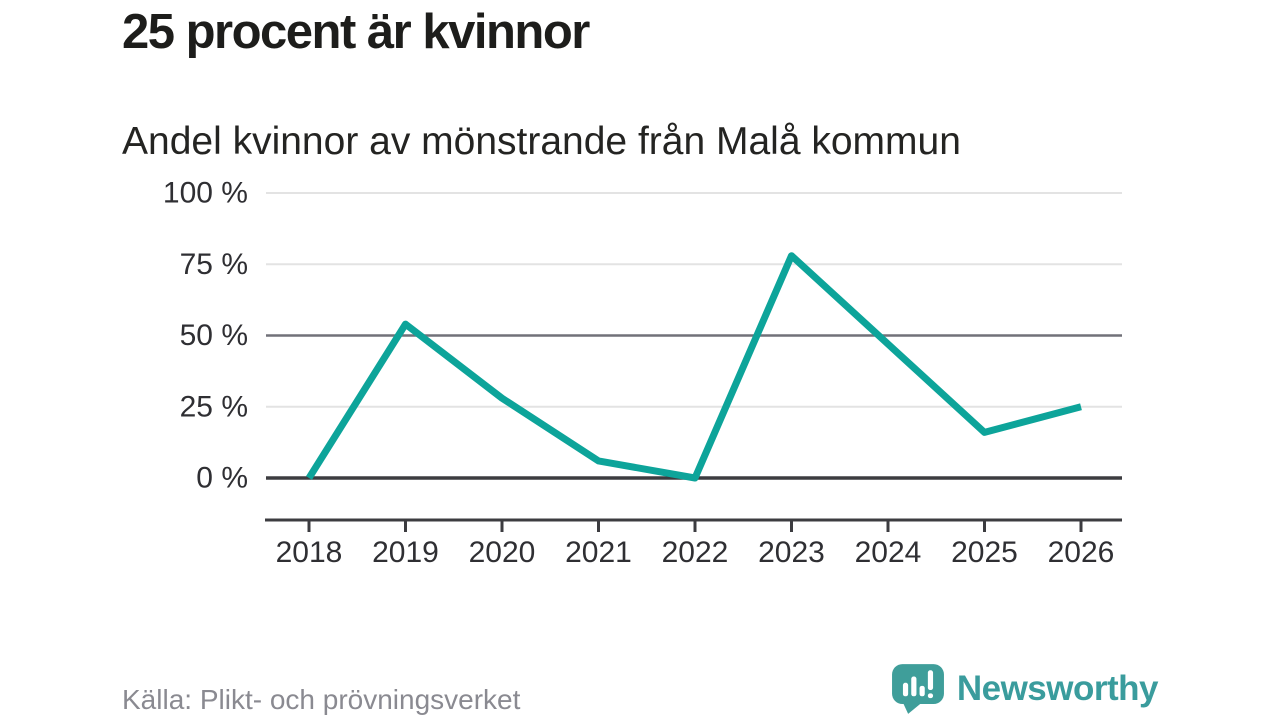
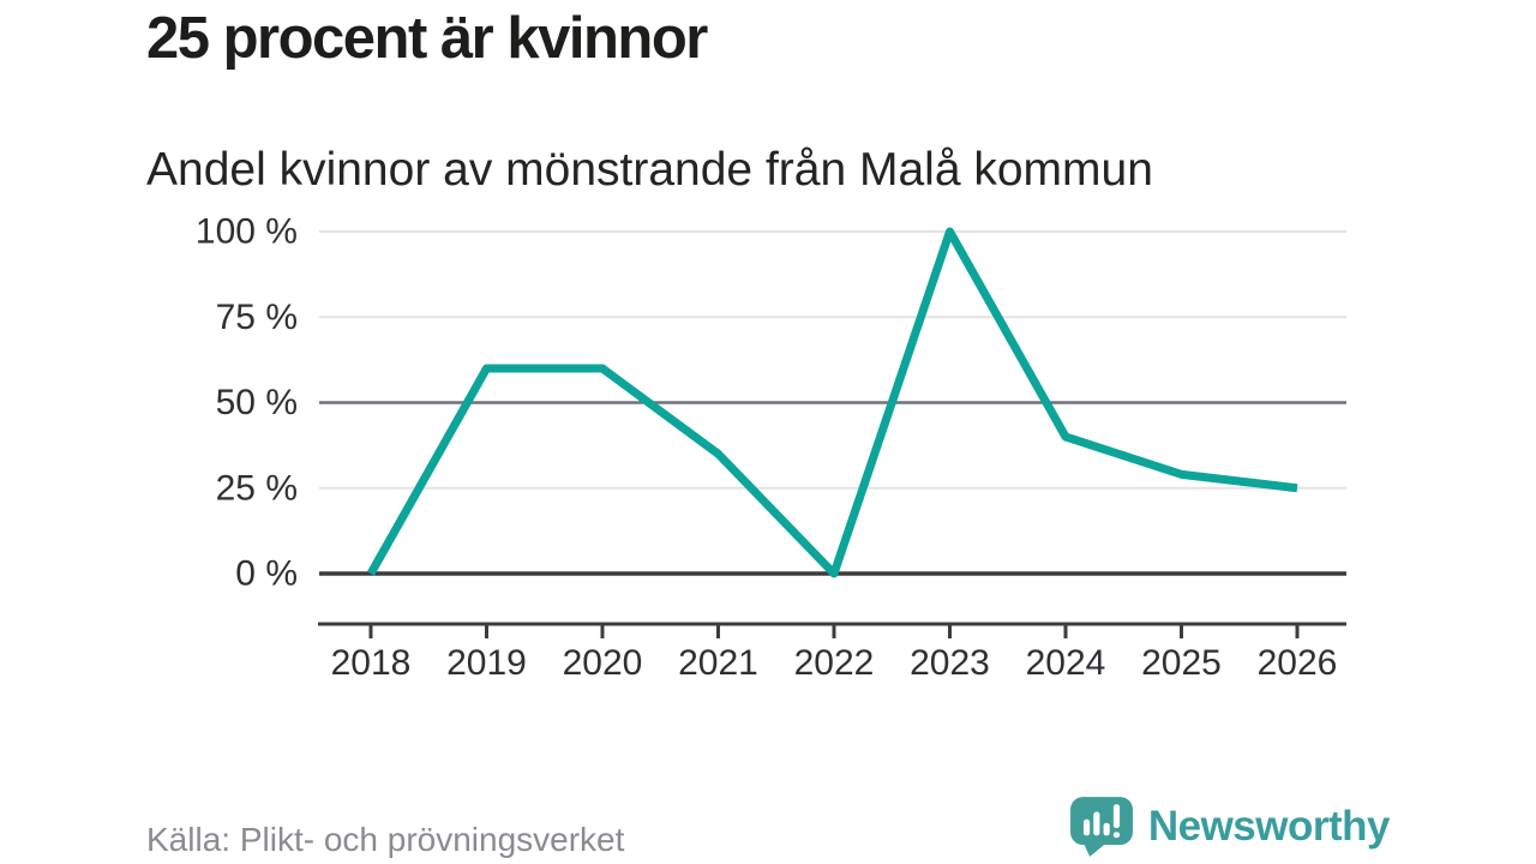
2019: 54% -> 60%
2020: 28% -> 60%
2021: 6% -> 35%
2023: 78% -> 100%
2024: 47% -> 40%
2025: 16% -> 29%
